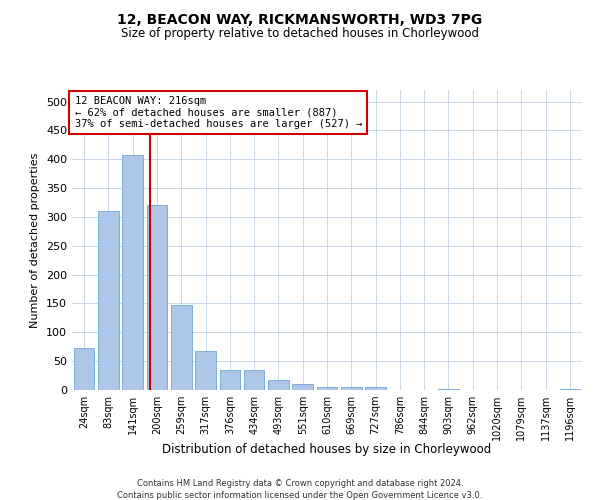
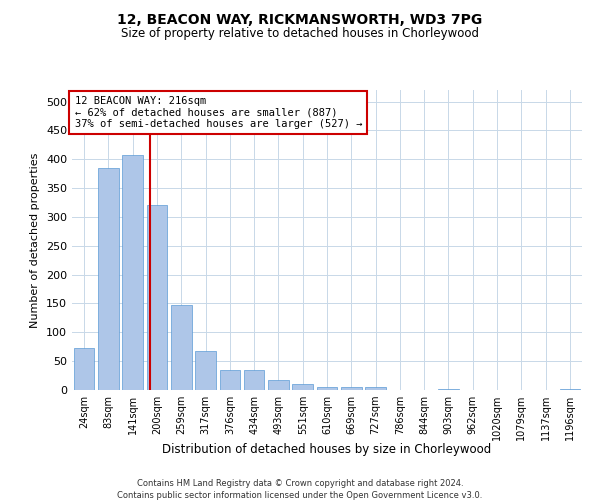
83sqm: 310 -> 384
